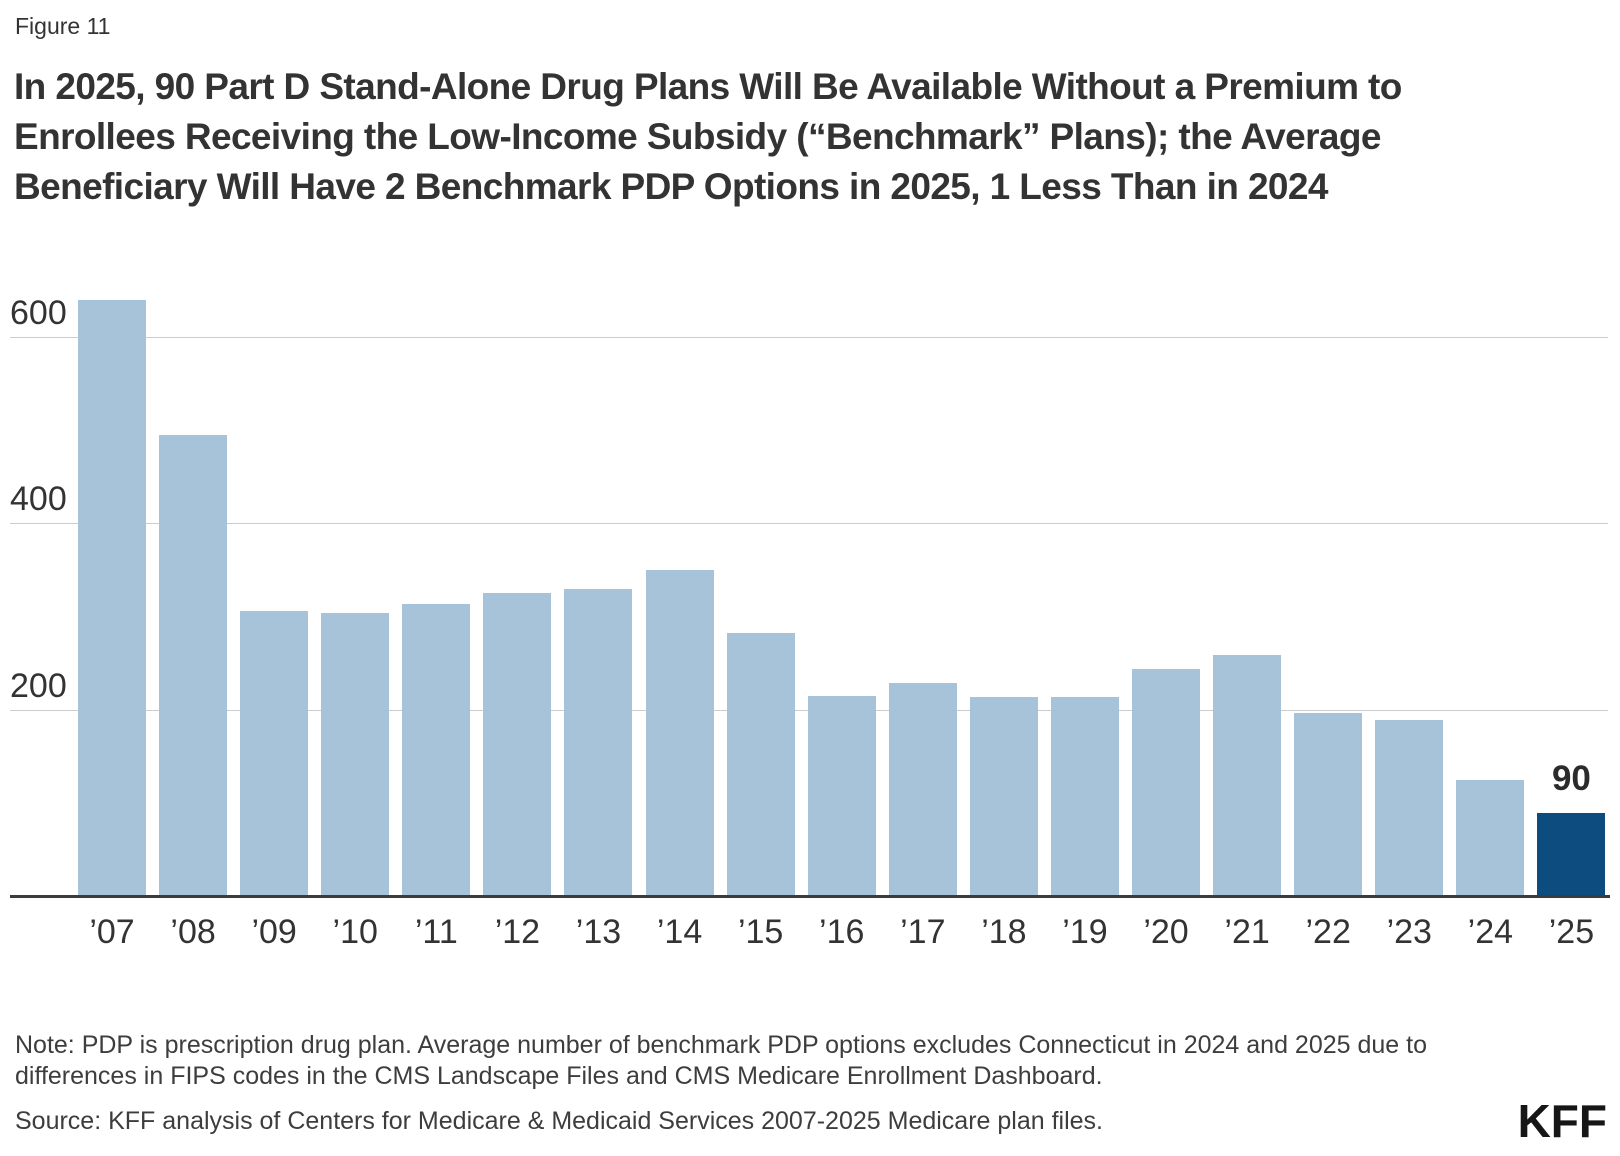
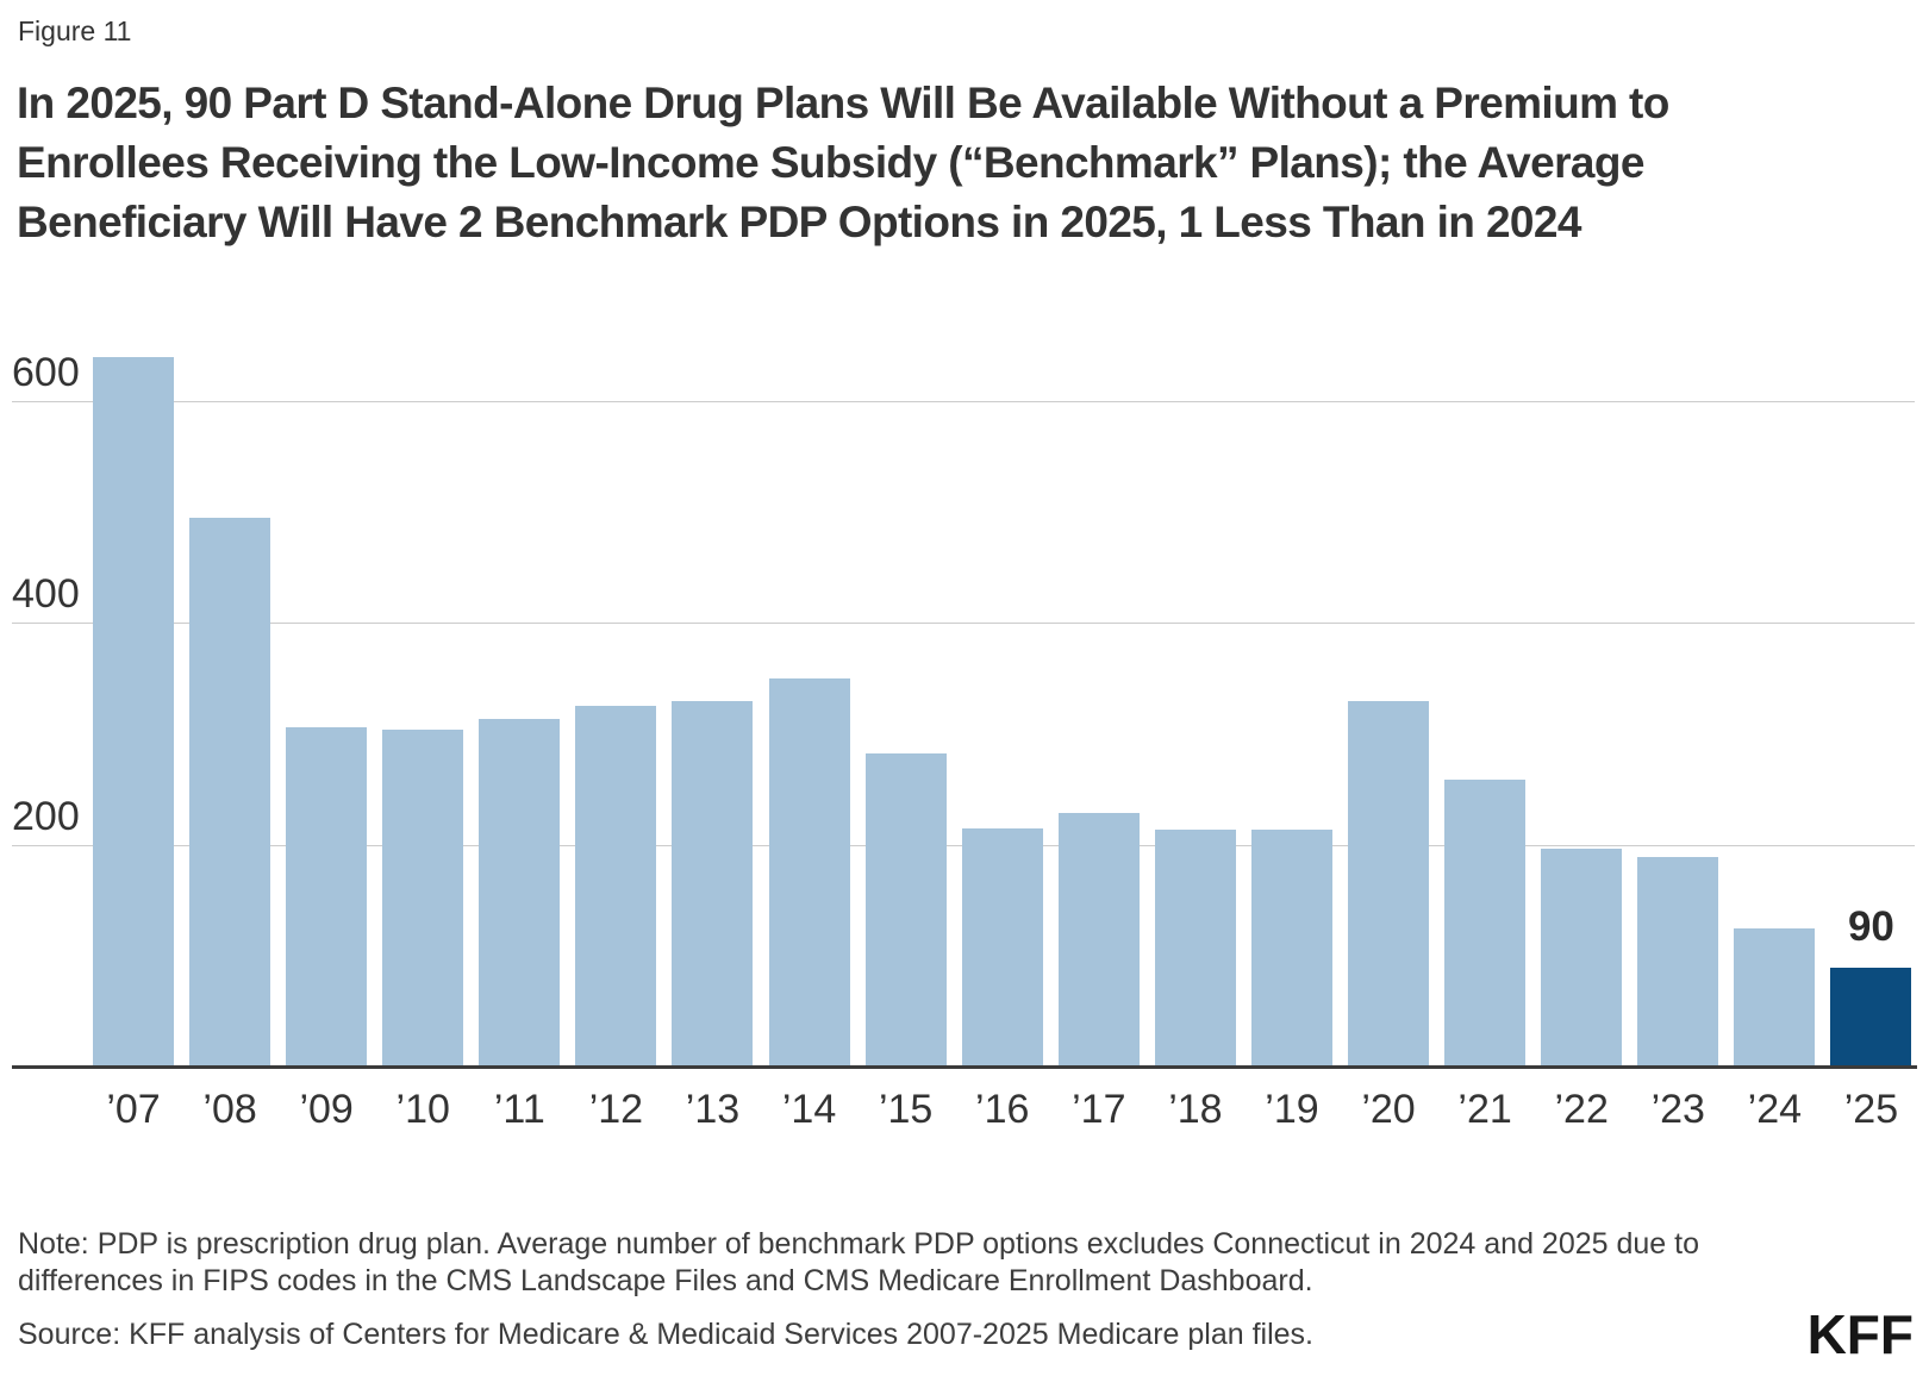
’20: 240 -> 330
